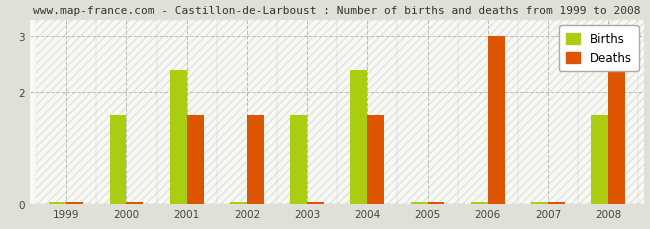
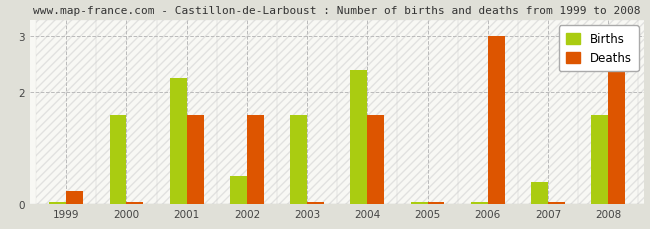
Deaths/1999: 0.03 -> 0.24
Births/2001: 2.40 -> 2.26
Births/2002: 0.03 -> 0.50
Births/2007: 0.03 -> 0.40
